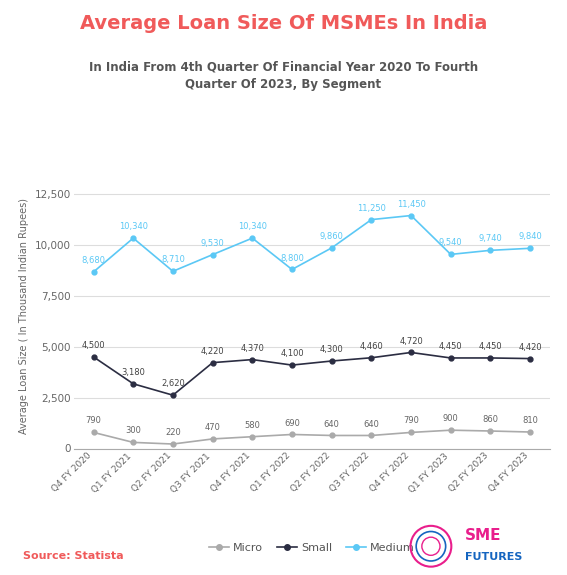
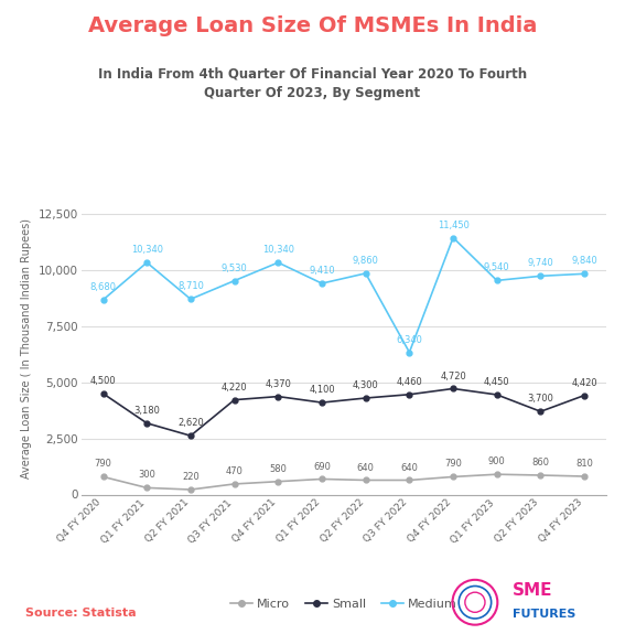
Medium/Q1 FY 2022: 8,800 -> 9,410
Medium/Q3 FY 2022: 11,250 -> 6,340
Small/Q2 FY 2023: 4,450 -> 3,700
